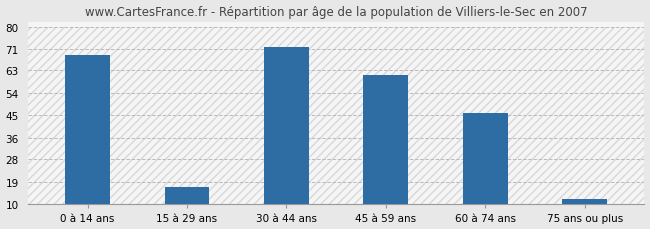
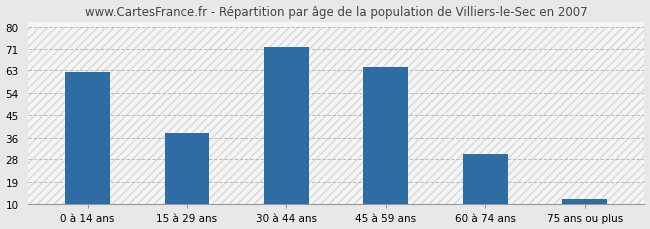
0 à 14 ans: 69 -> 62
15 à 29 ans: 17 -> 38
45 à 59 ans: 61 -> 64
60 à 74 ans: 46 -> 30
